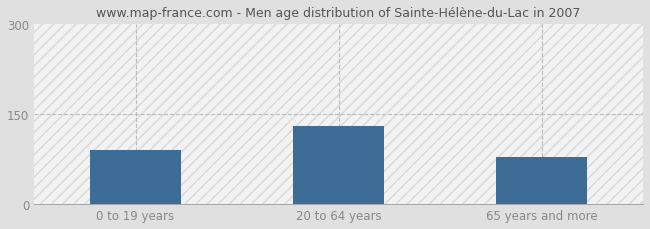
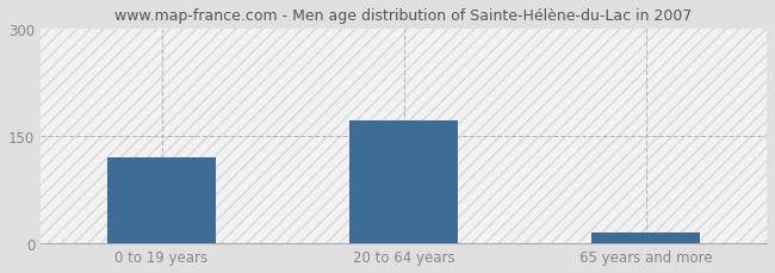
0 to 19 years: 90 -> 120
20 to 64 years: 130 -> 172
65 years and more: 78 -> 16
